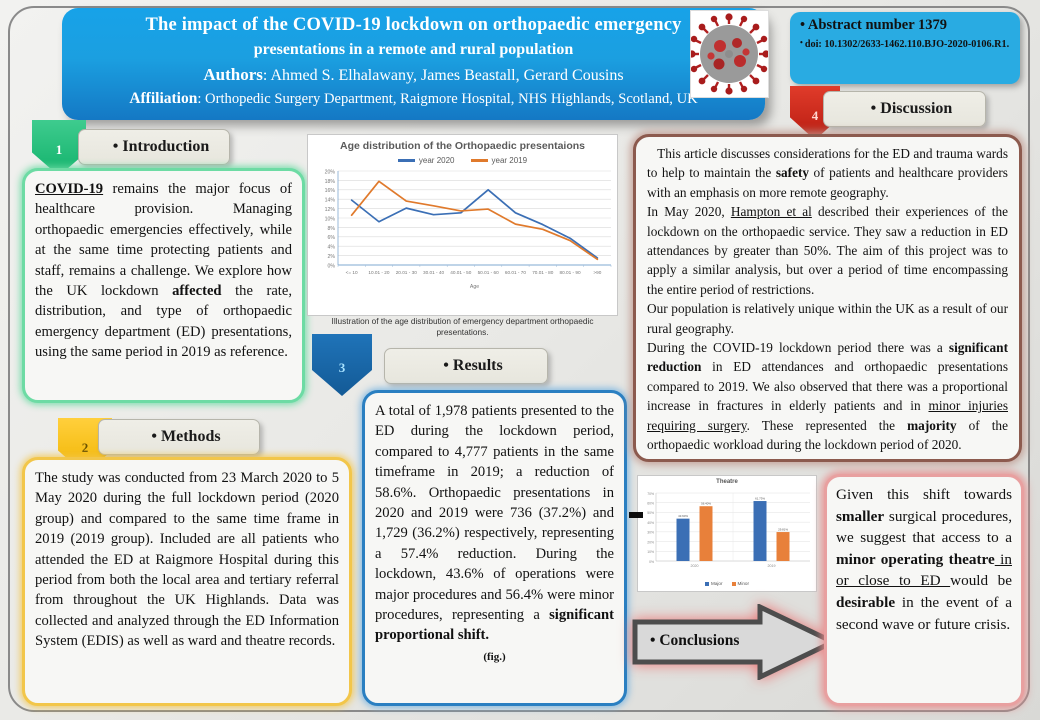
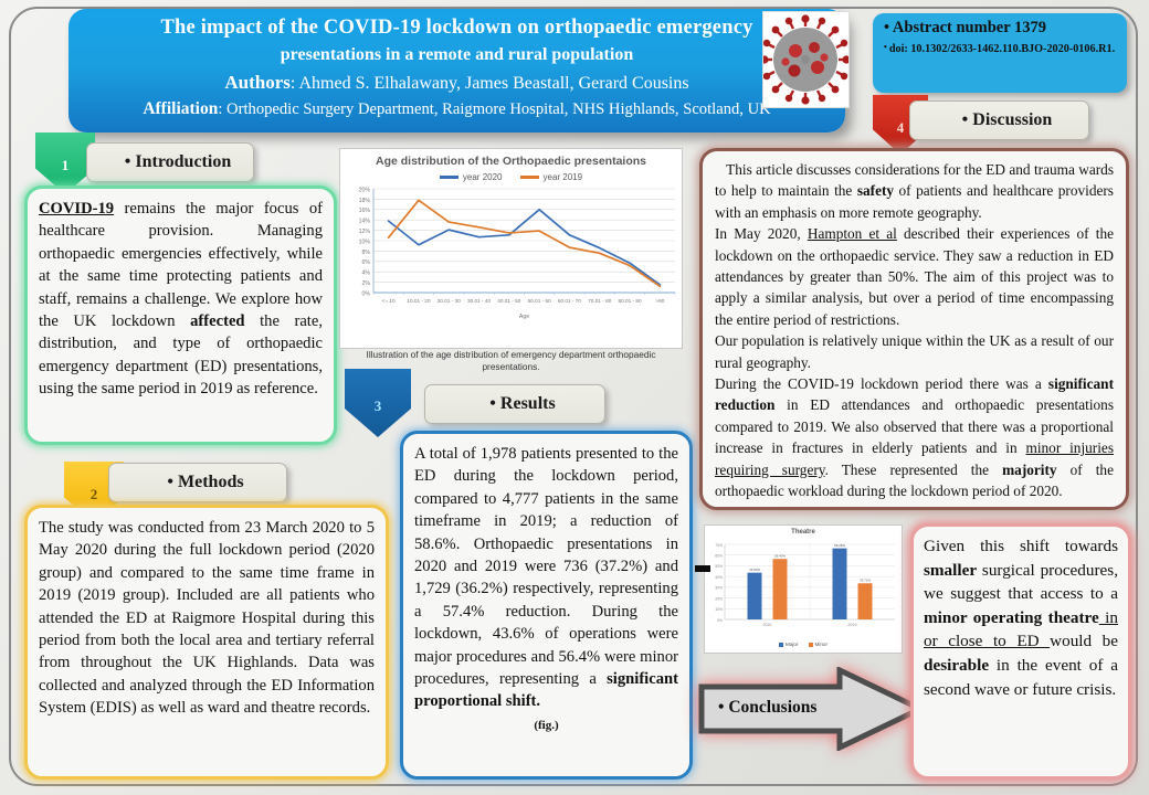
Theatre/Major/2019: 61.73% -> 66.28%
Theatre/Minor/2019: 29.81% -> 33.71%
